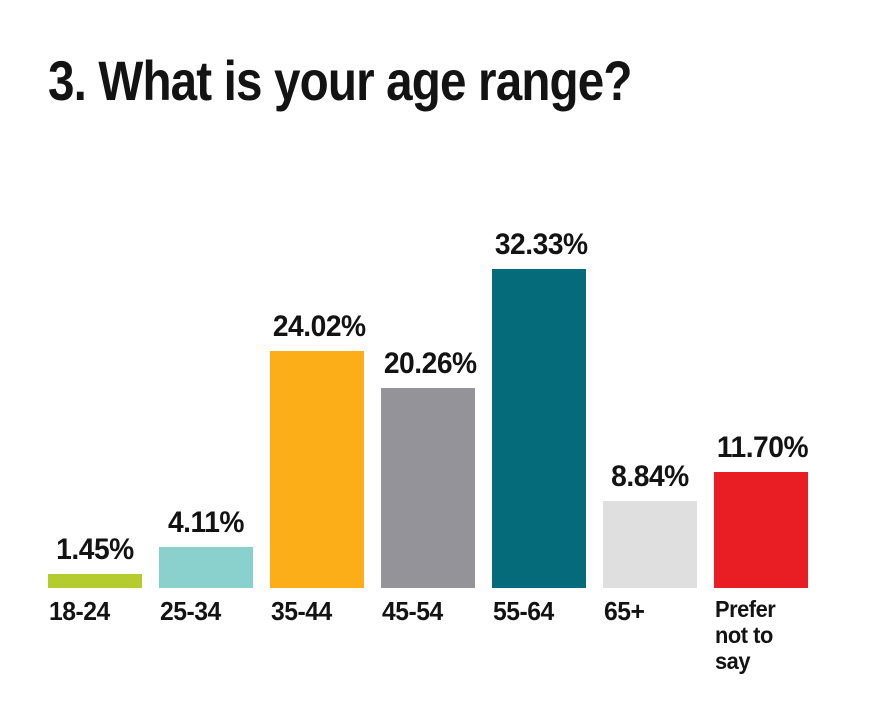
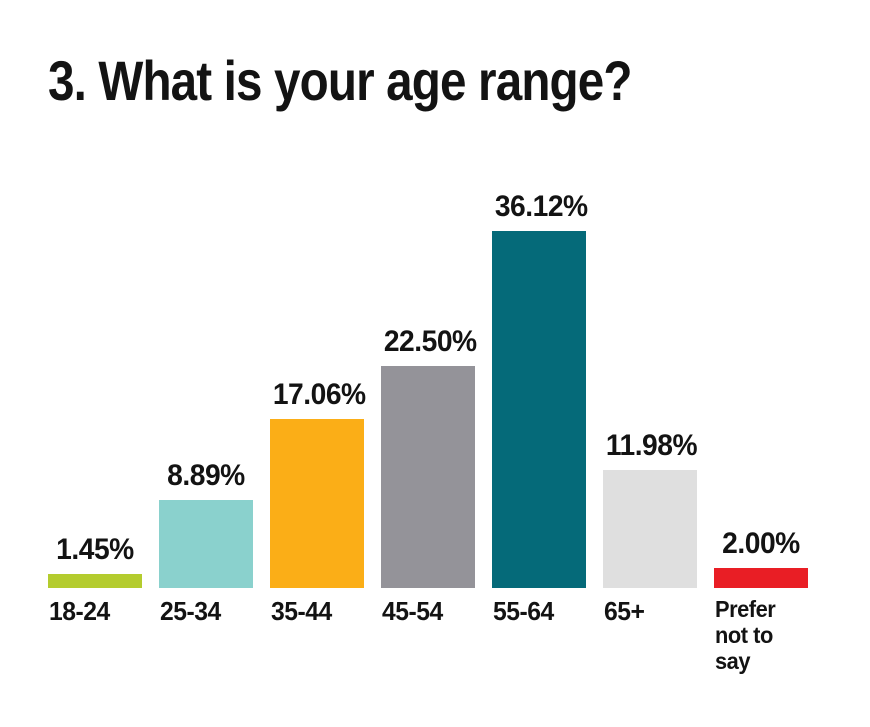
25-34: 4.11% -> 8.89%
35-44: 24.02% -> 17.06%
45-54: 20.26% -> 22.50%
55-64: 32.33% -> 36.12%
65+: 8.84% -> 11.98%
Prefer not to say: 11.70% -> 2.00%
